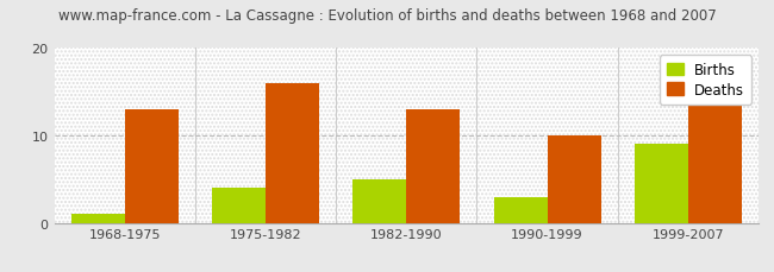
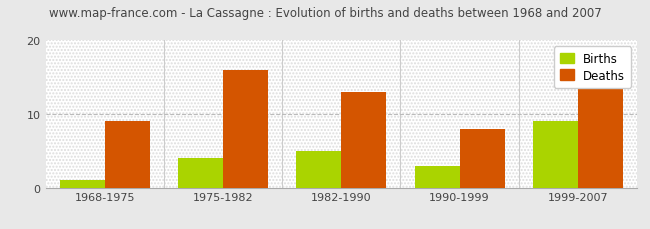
Deaths/1968-1975: 13 -> 9
Deaths/1990-1999: 10 -> 8
